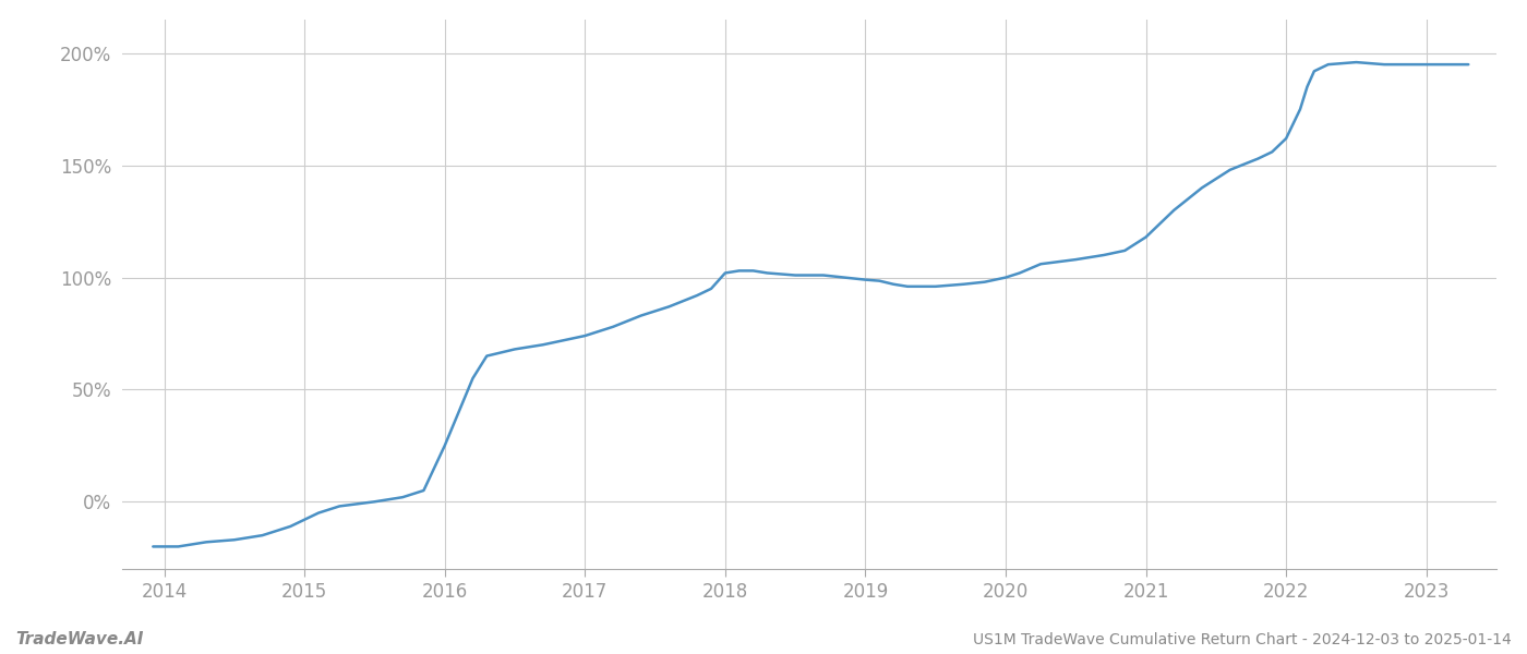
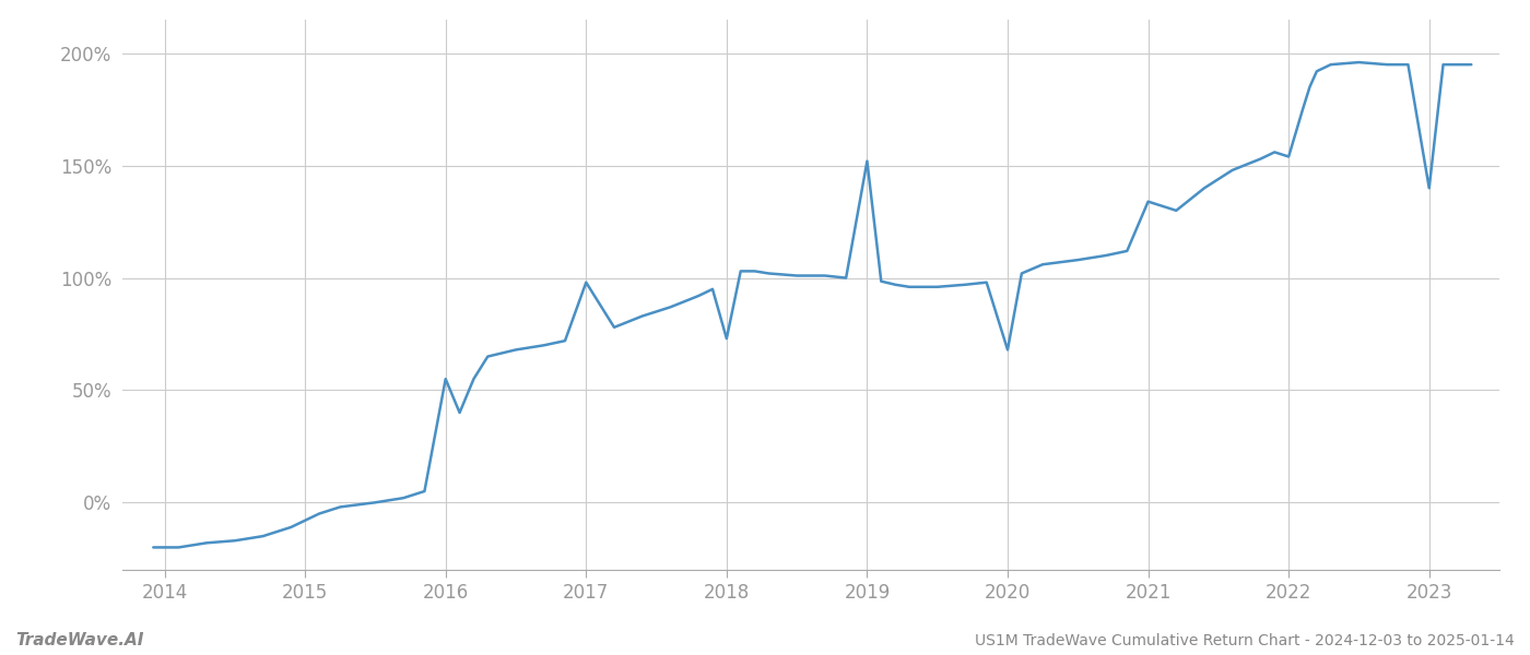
2016: 25.0% -> 55.0%
2017: 74.0% -> 98.0%
2018: 102.0% -> 73.0%
2019: 99.0% -> 152.0%
2020: 100.0% -> 68.0%
2021: 118.0% -> 134.0%
2022: 162.0% -> 154.0%
2023: 195.0% -> 140.0%
